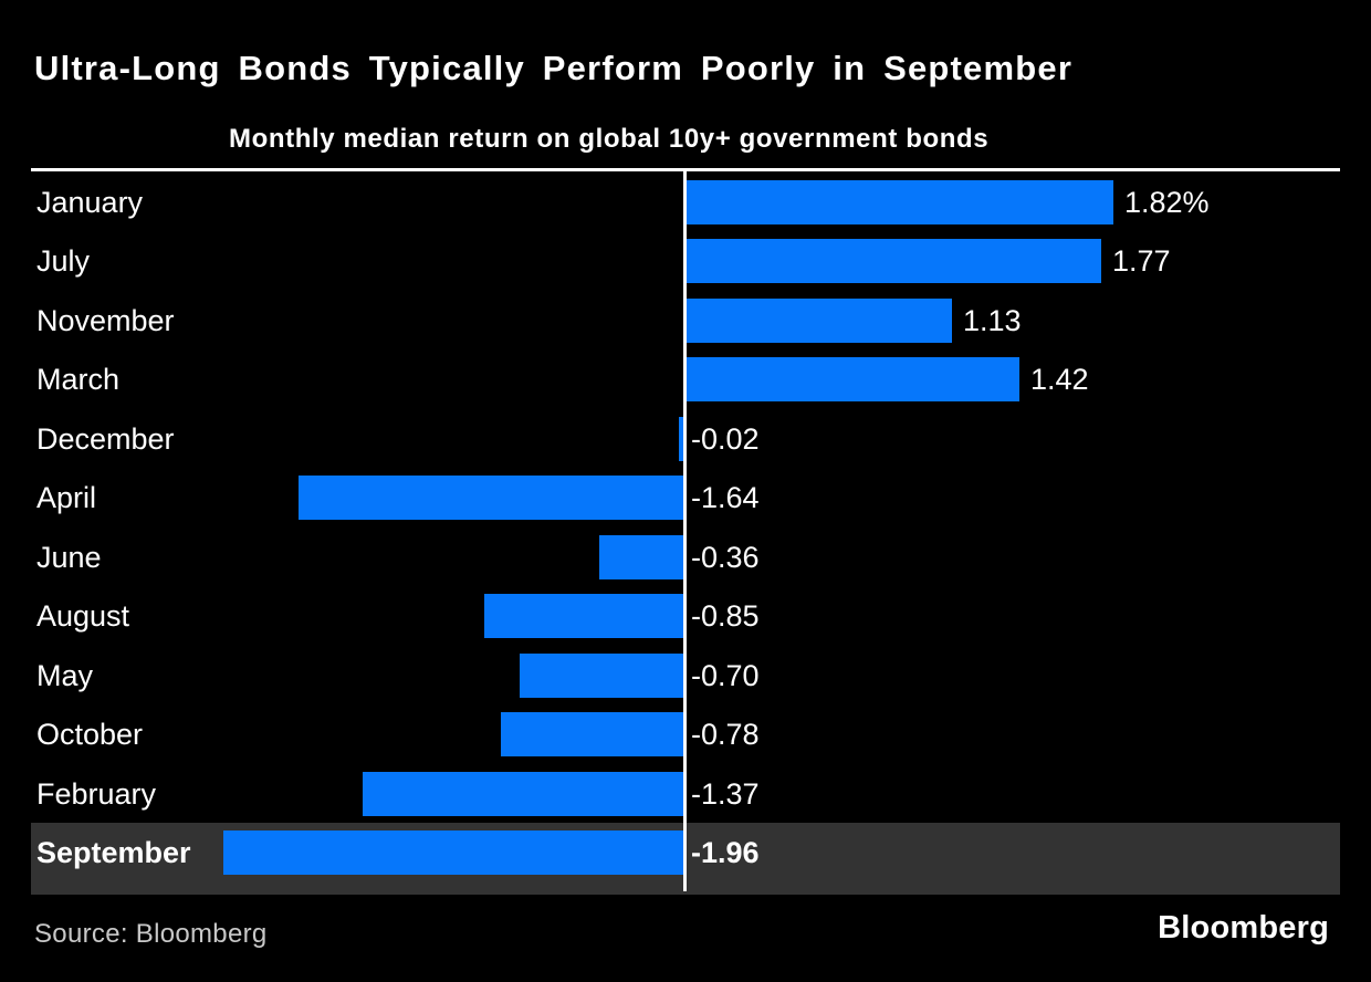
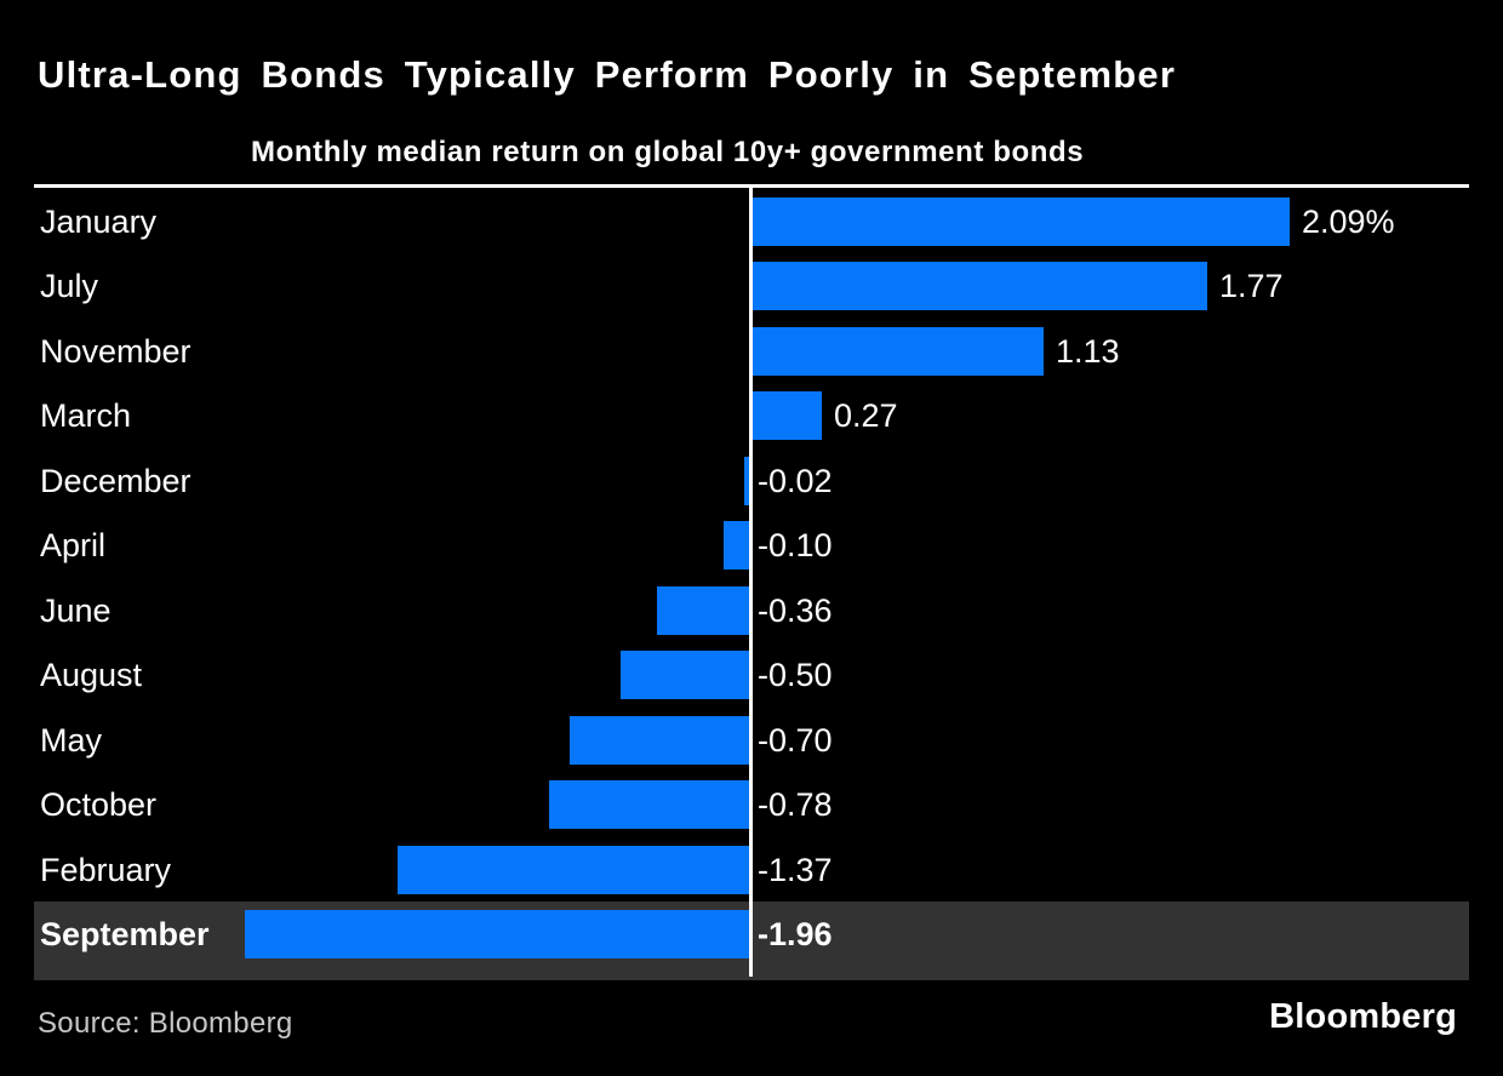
January: 1.82% -> 2.09%
March: 1.42 -> 0.27
April: -1.64 -> -0.10
August: -0.85 -> -0.50
